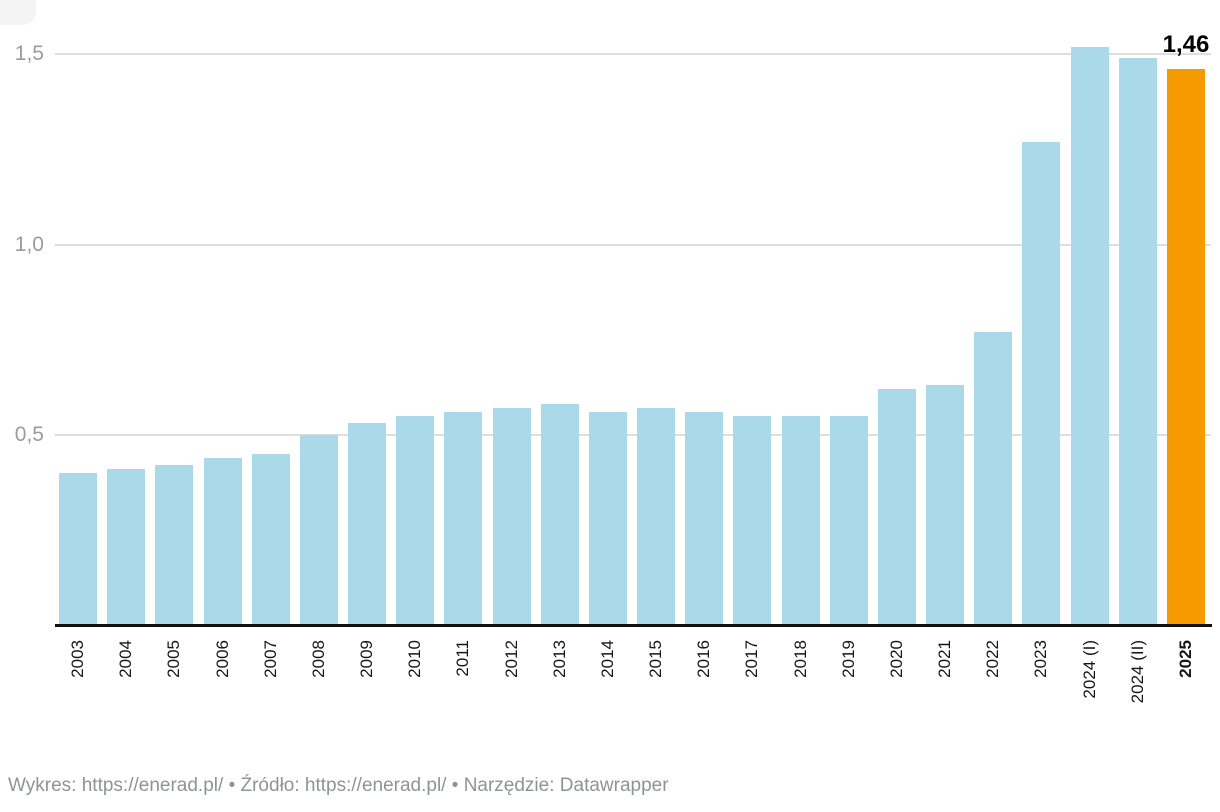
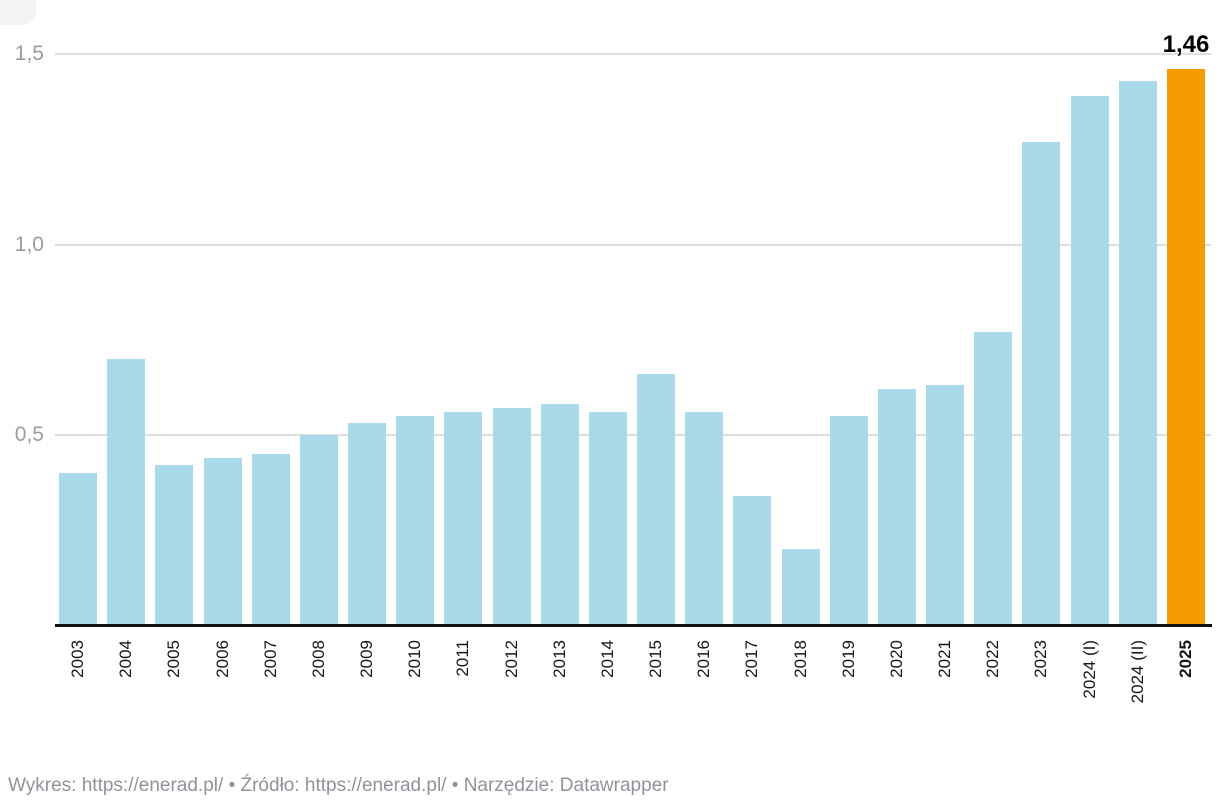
2004: 0,41 -> 0,70
2015: 0,57 -> 0,66
2017: 0,55 -> 0,34
2018: 0,55 -> 0,20
2024 (I): 1,52 -> 1,39
2024 (II): 1,49 -> 1,43
